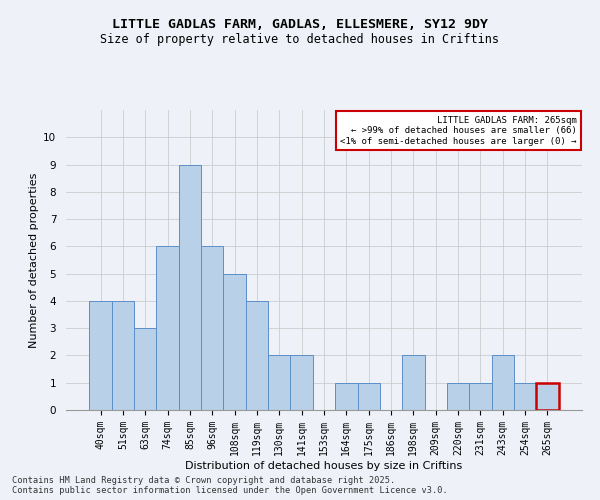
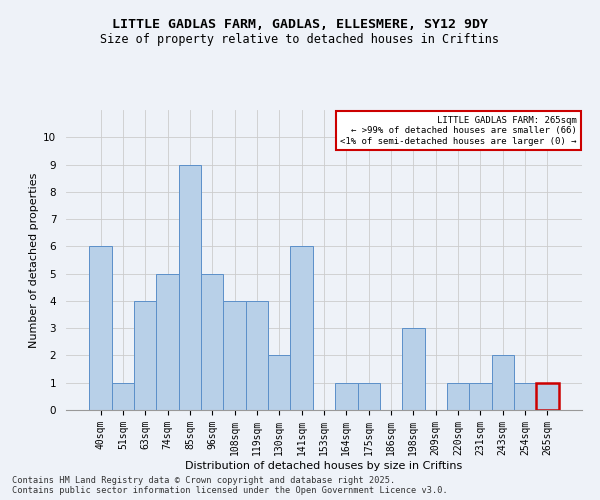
40sqm: 4 -> 6
51sqm: 4 -> 1
63sqm: 3 -> 4
74sqm: 6 -> 5
96sqm: 6 -> 5
108sqm: 5 -> 4
141sqm: 2 -> 6
198sqm: 2 -> 3
